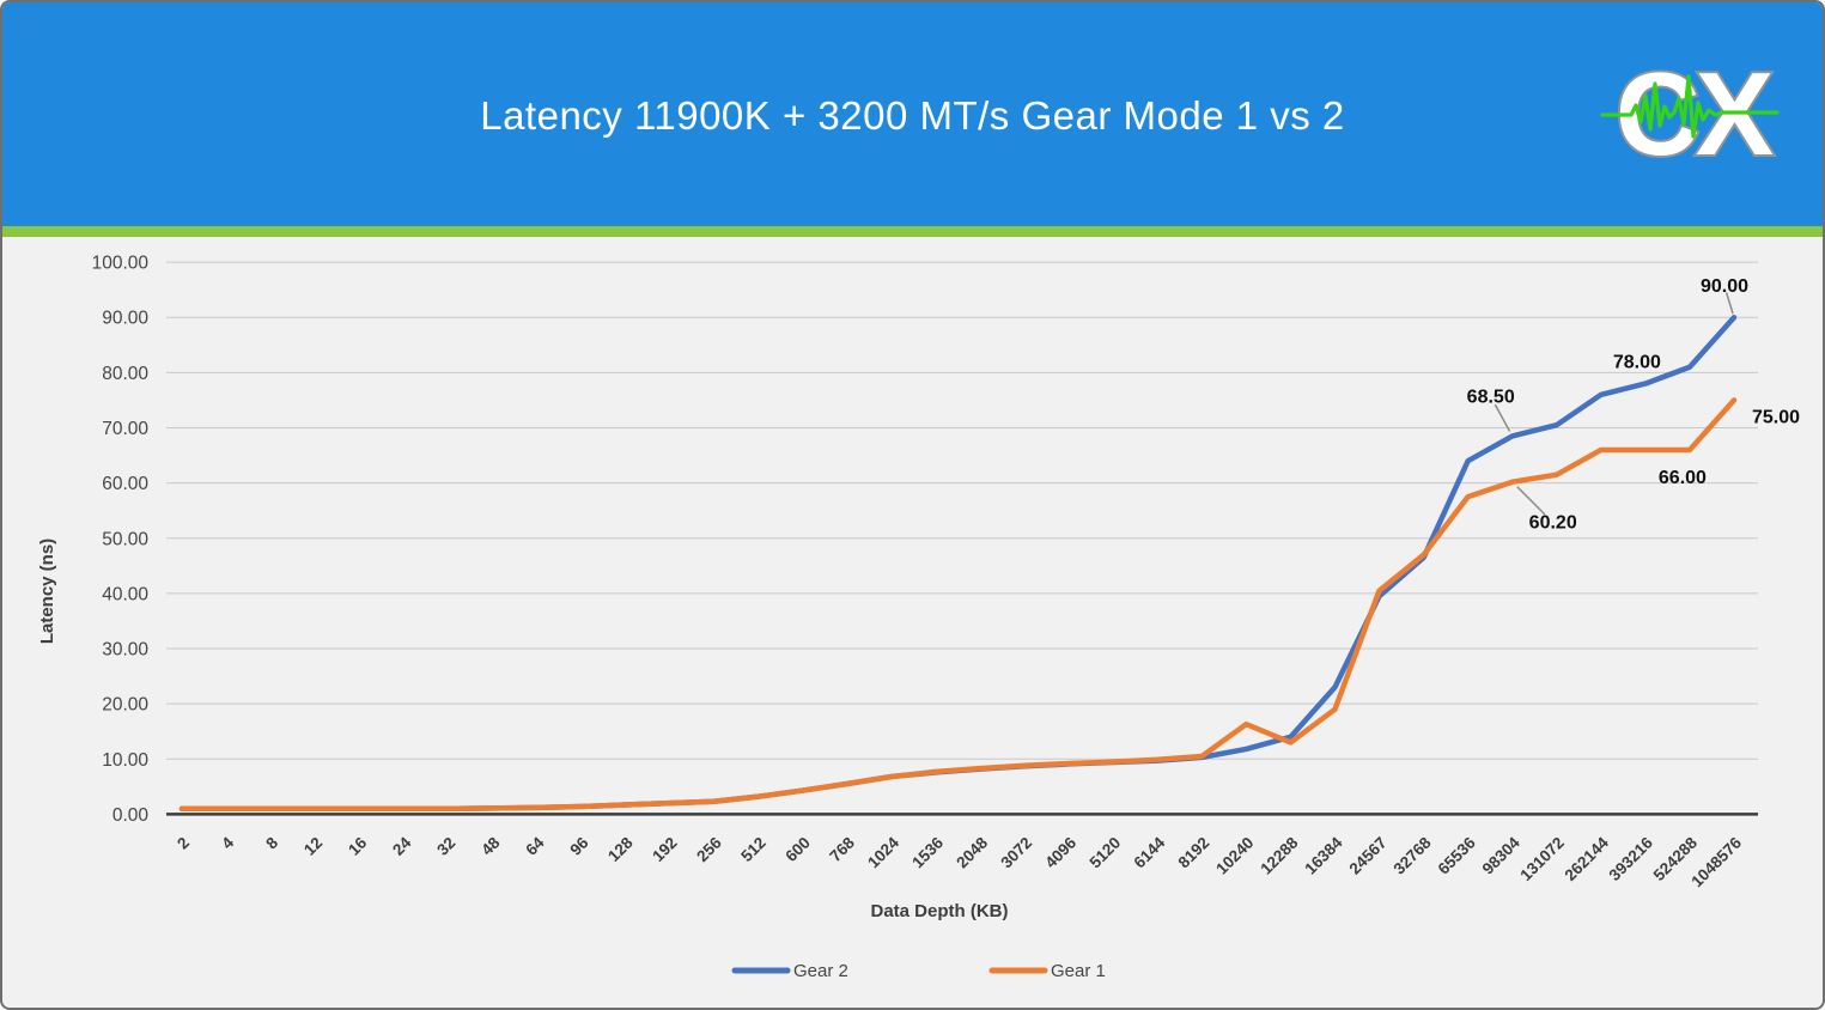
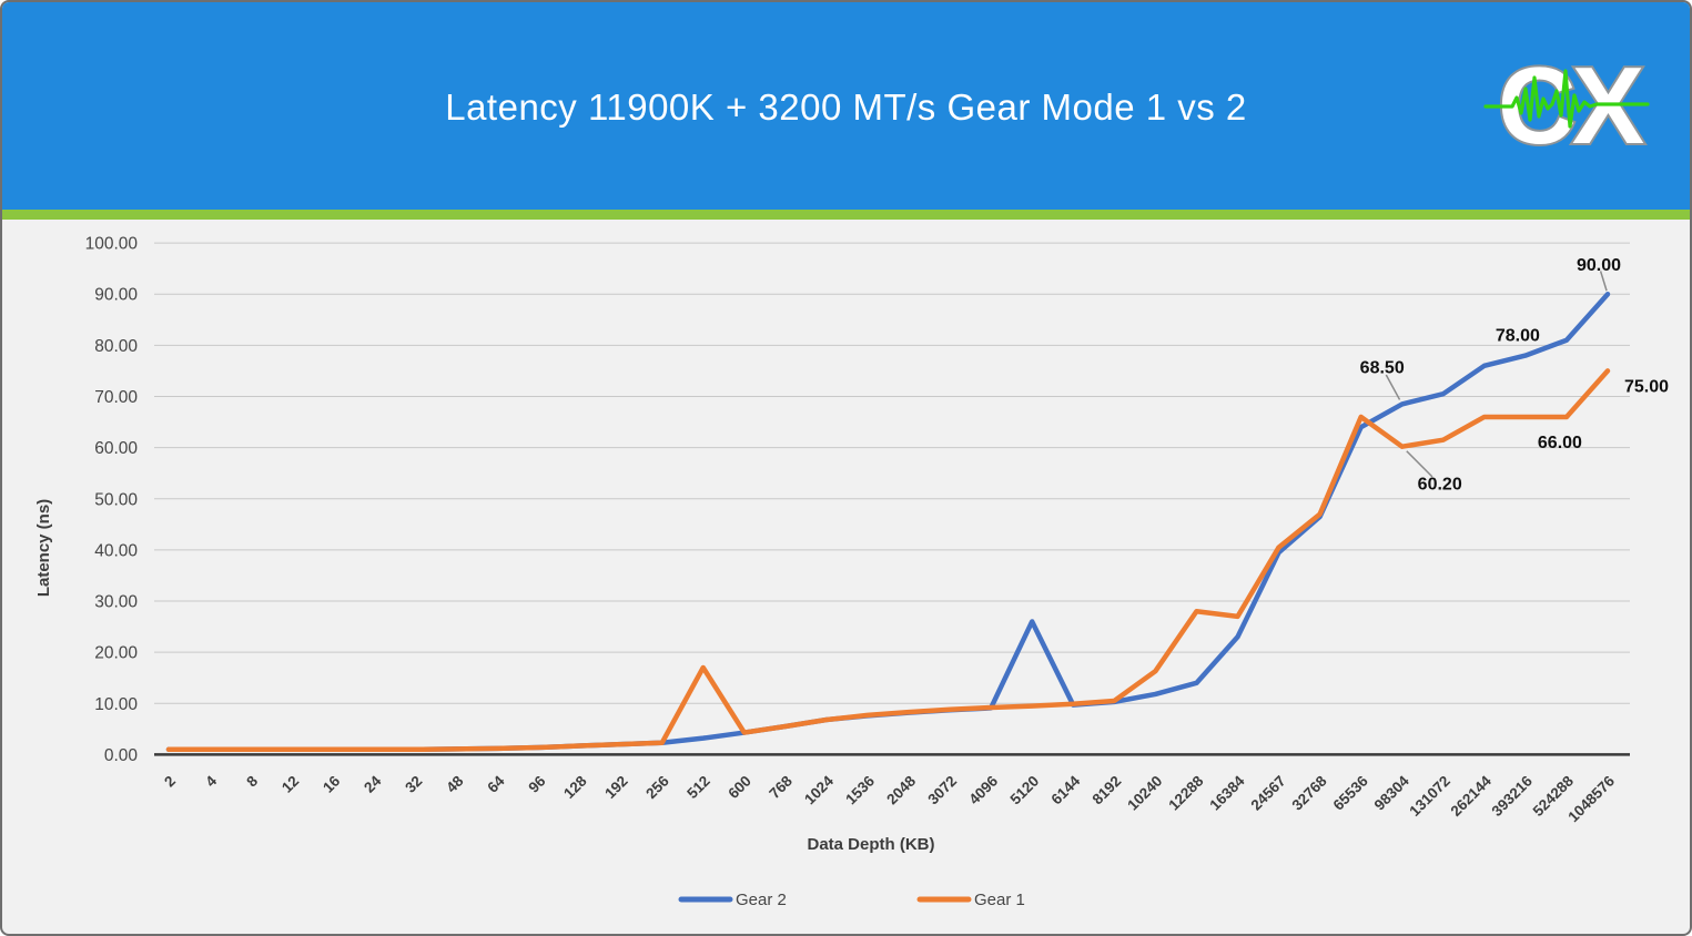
Gear 1/512: 3 -> 17
Gear 2/5120: 9 -> 26
Gear 1/12288: 13 -> 28
Gear 1/16384: 19 -> 27
Gear 1/65536: 58 -> 66
